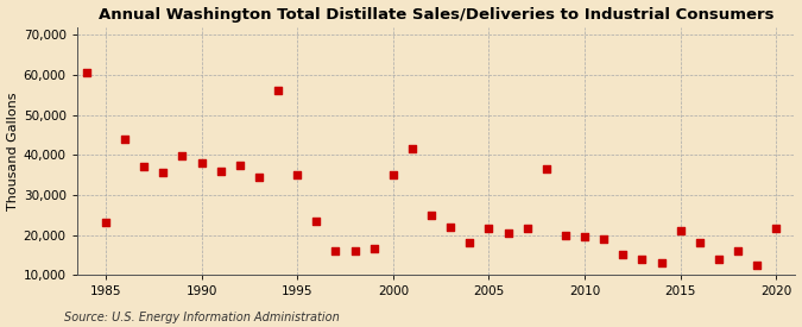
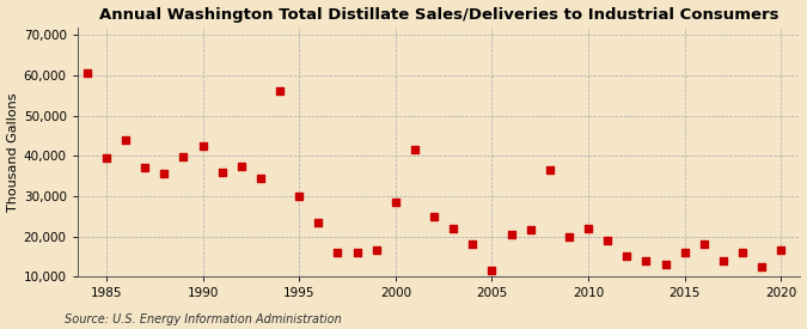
1985: 23,000 -> 39,500
1990: 38,000 -> 42,500
1995: 35,000 -> 30,000
2000: 35,000 -> 28,500
2005: 21,500 -> 11,500
2010: 19,500 -> 22,000
2015: 21,000 -> 16,000
2020: 21,500 -> 16,500
